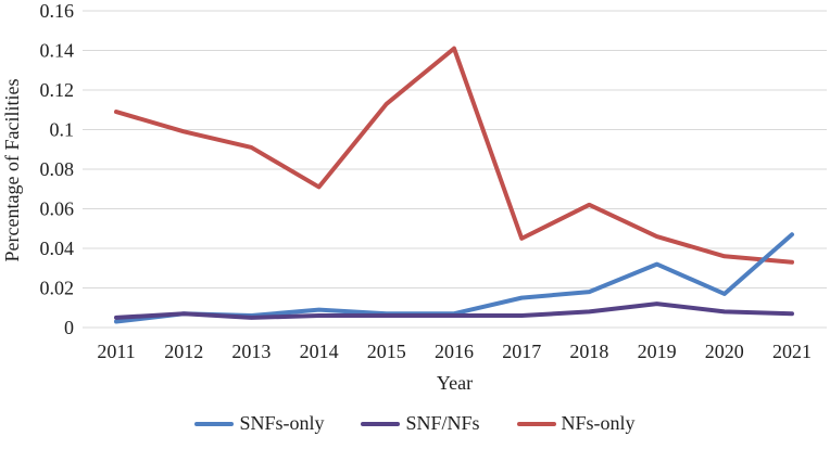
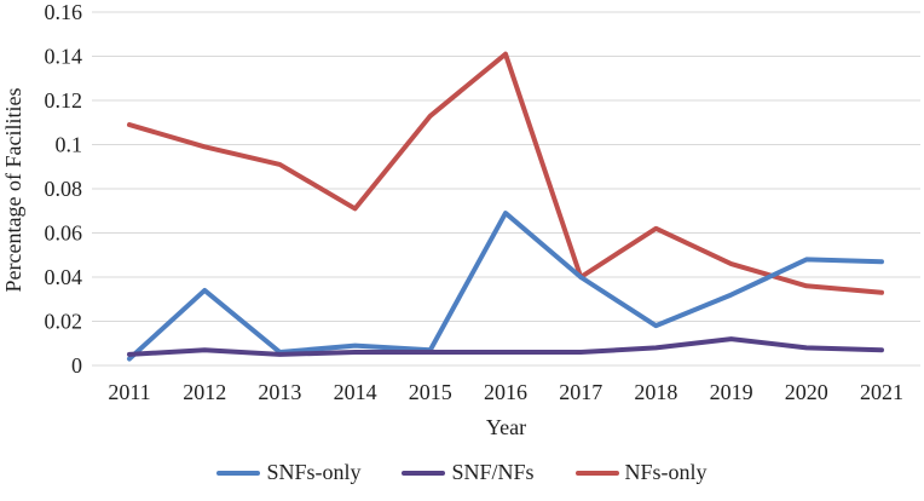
SNFs-only/2012: 0.007 -> 0.034
SNFs-only/2016: 0.007 -> 0.069
SNFs-only/2017: 0.015 -> 0.040
NFs-only/2017: 0.045 -> 0.040
SNFs-only/2020: 0.017 -> 0.048
